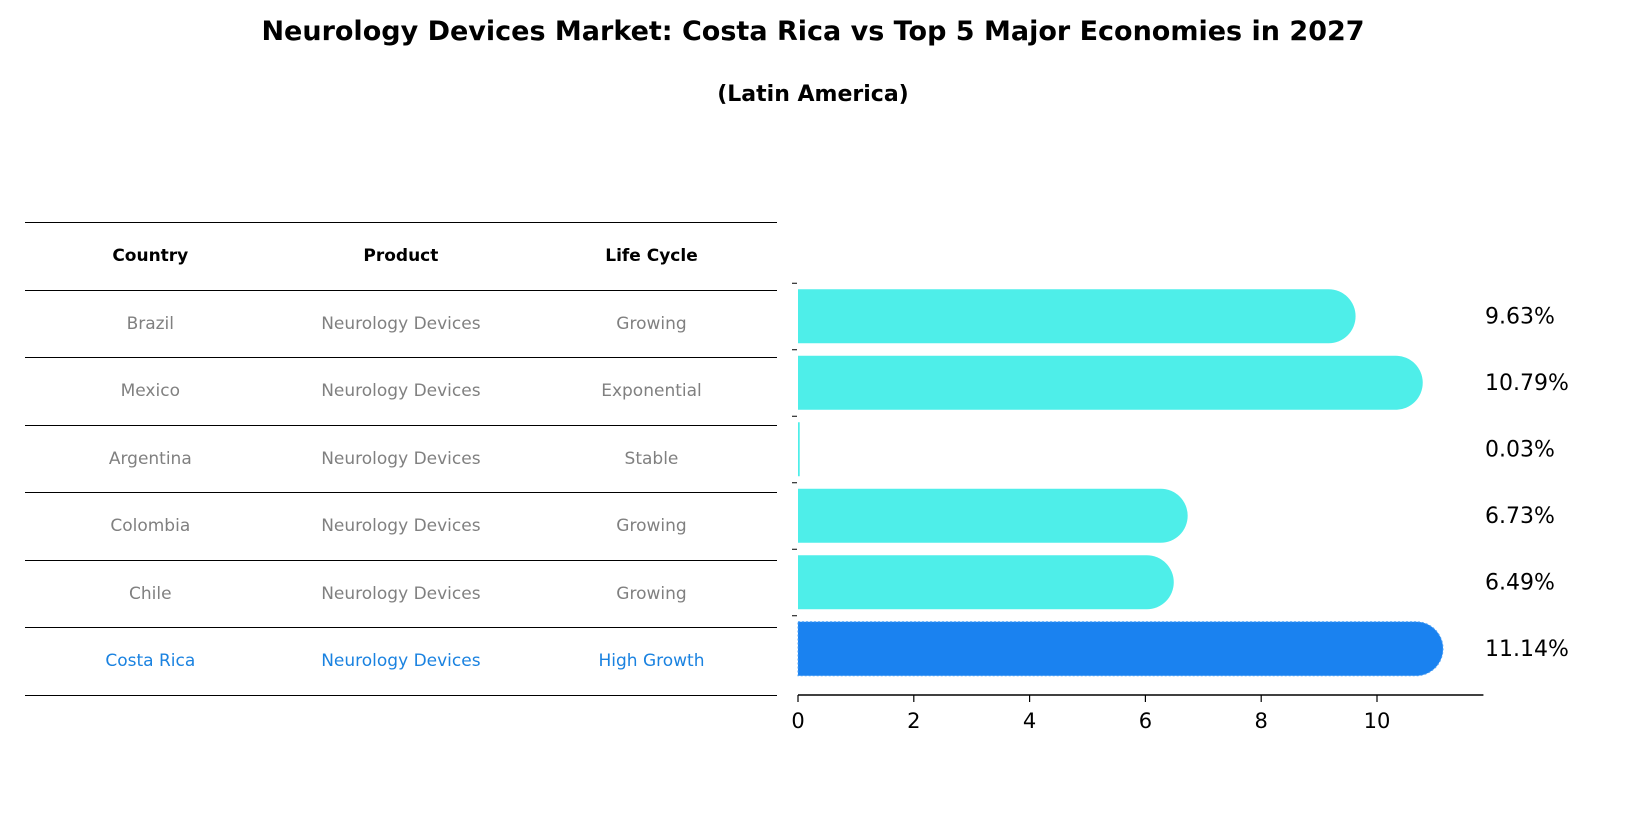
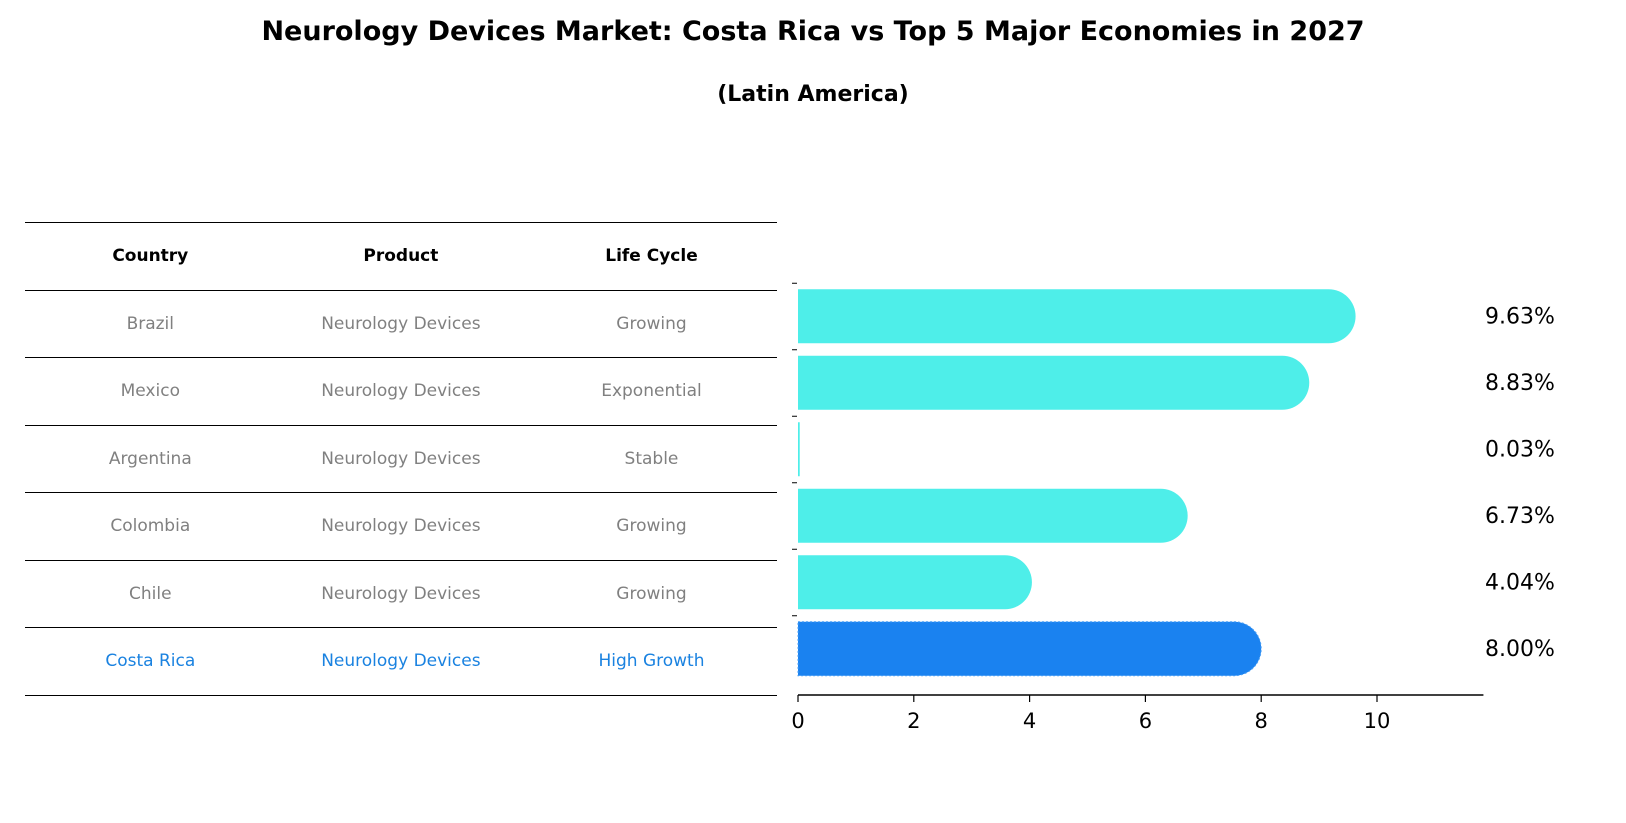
Mexico: 10.79% -> 8.83%
Chile: 6.49% -> 4.04%
Costa Rica: 11.14% -> 8.00%
